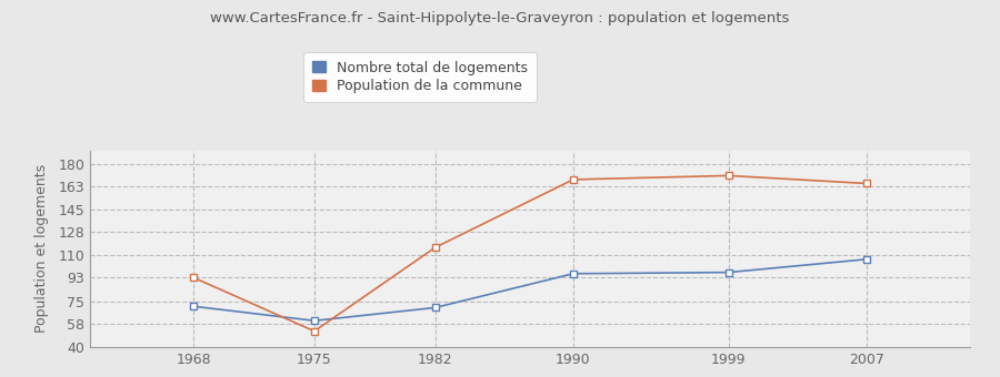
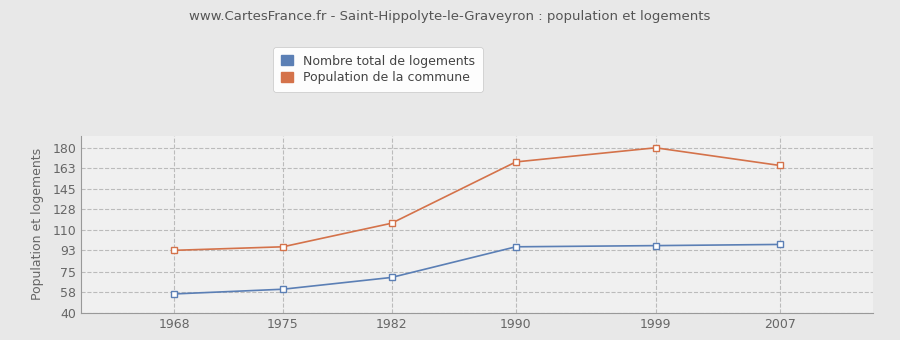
Nombre total de logements/1968: 71 -> 56
Population de la commune/1975: 52 -> 96
Population de la commune/1999: 171 -> 180
Nombre total de logements/2007: 107 -> 98
